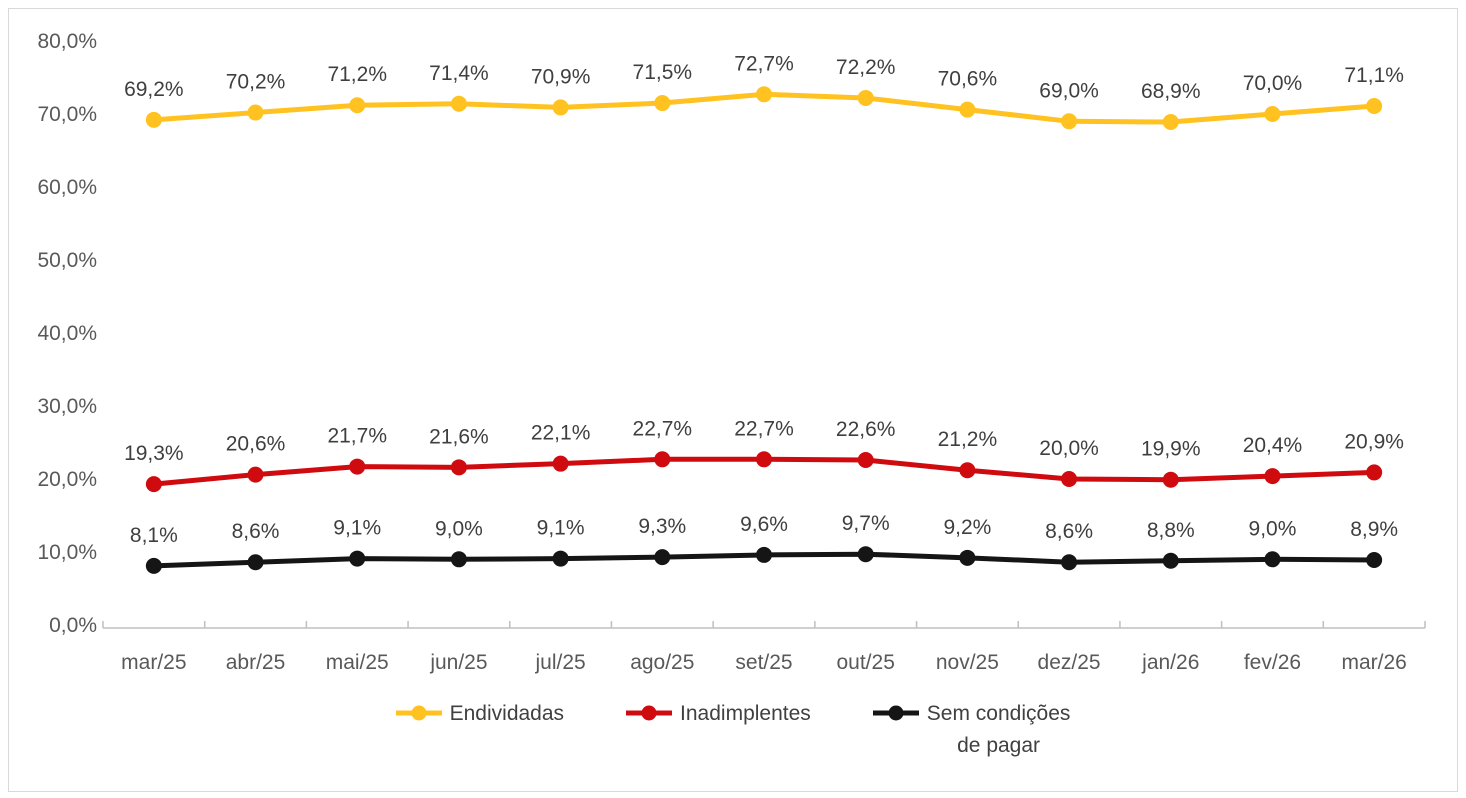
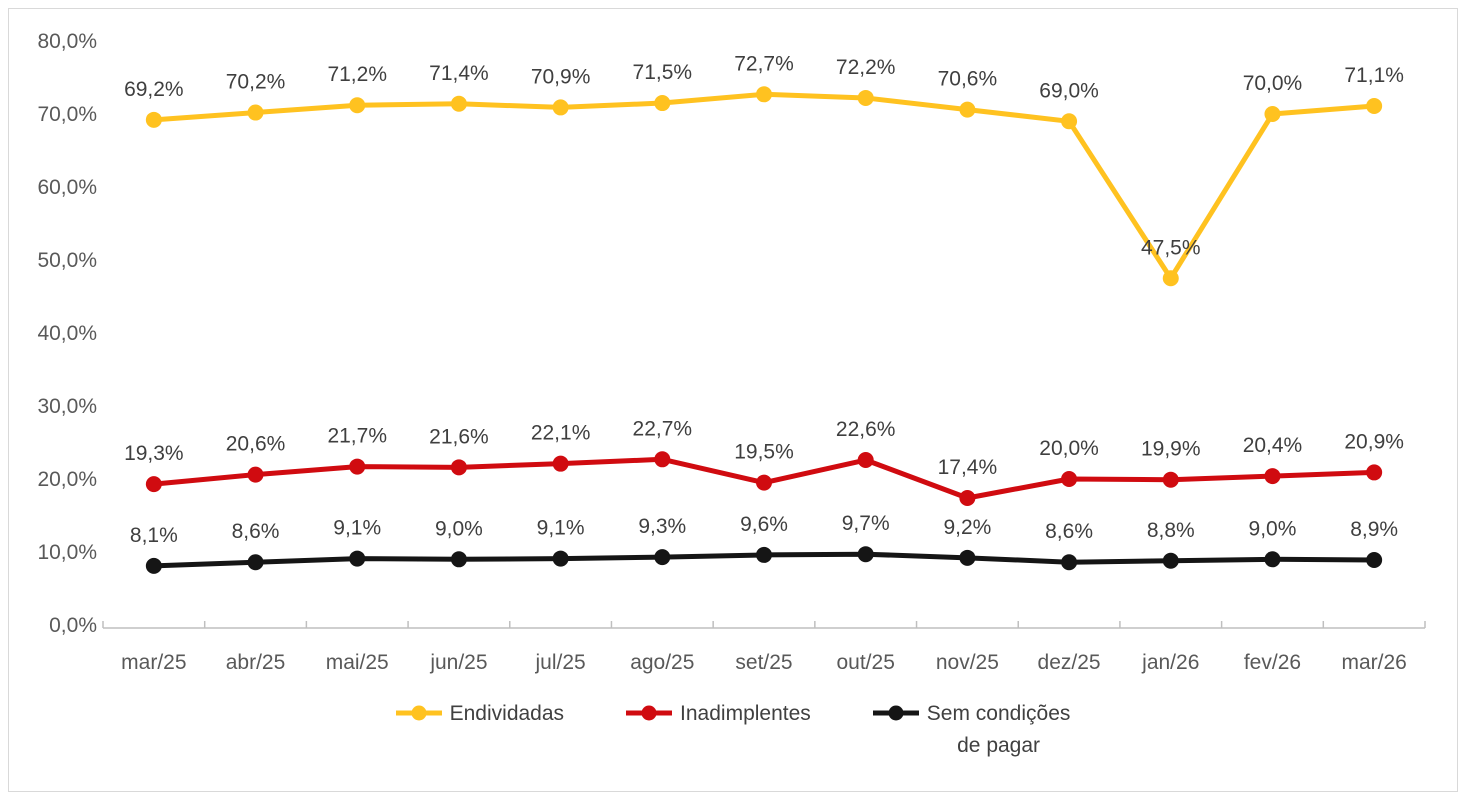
Inadimplentes/set/25: 22,7% -> 19,5%
Inadimplentes/nov/25: 21,2% -> 17,4%
Endividadas/jan/26: 68,9% -> 47,5%
